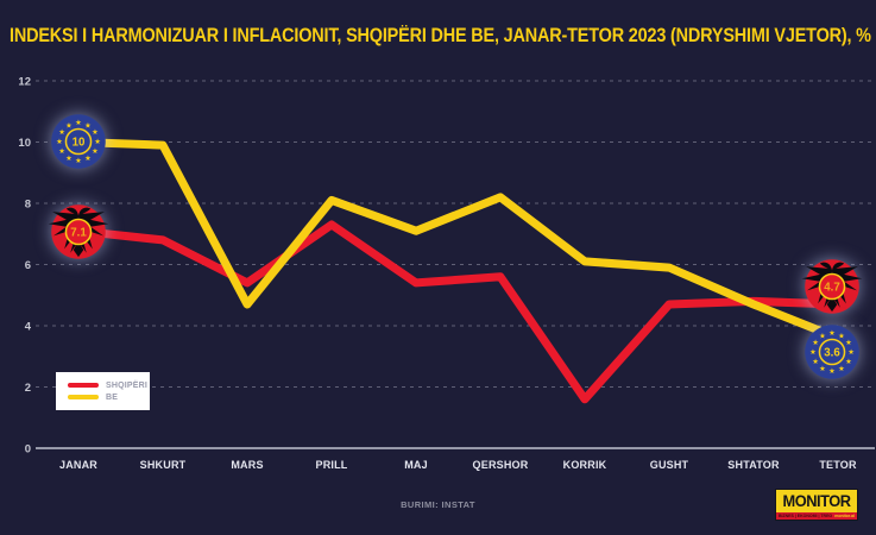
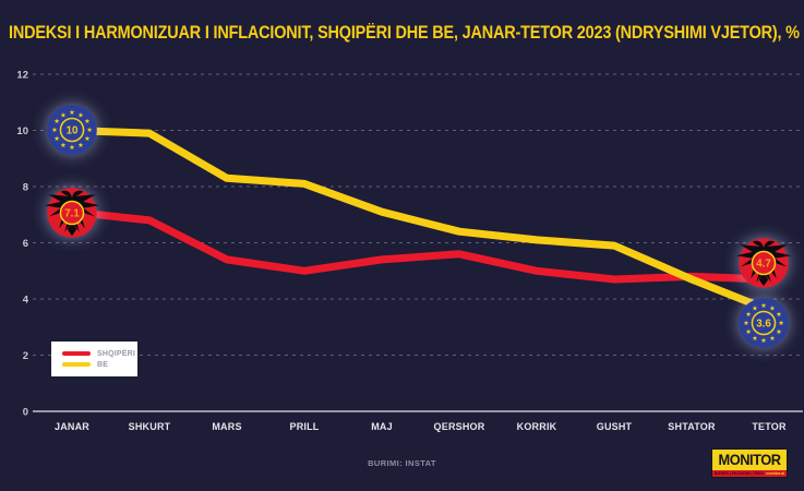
BE/MARS: 4.7 -> 8.3
SHQIPËRI/PRILL: 7.3 -> 5.0
BE/QERSHOR: 8.2 -> 6.4
SHQIPËRI/KORRIK: 1.6 -> 5.0
